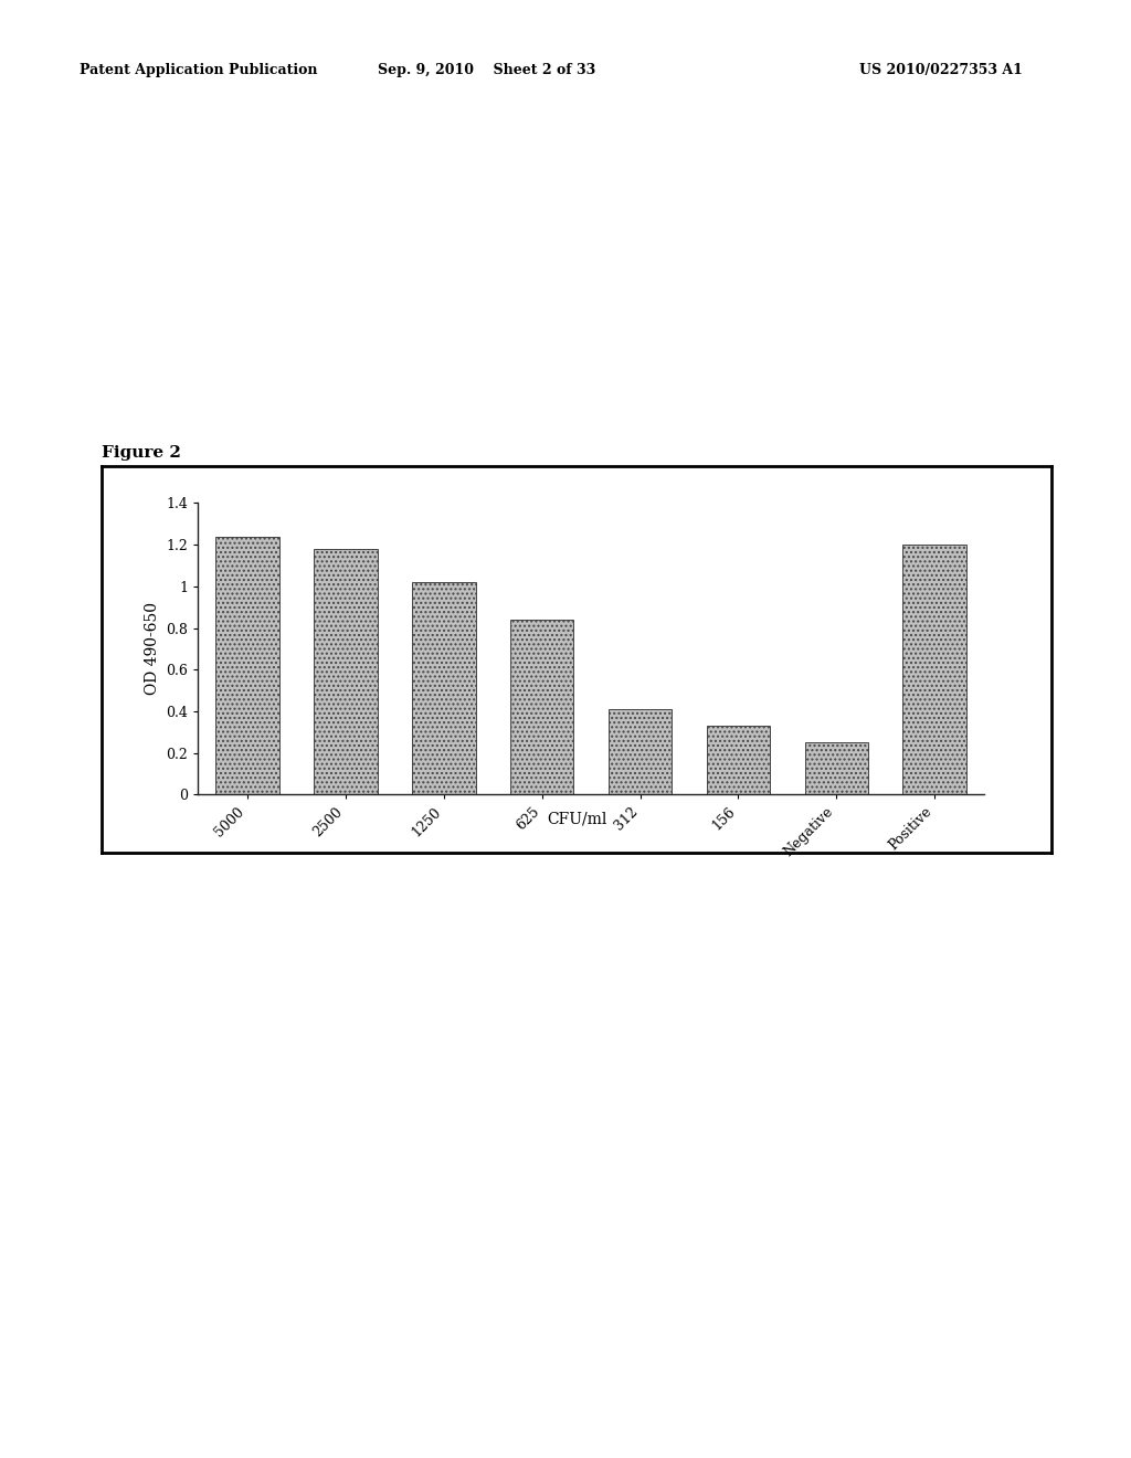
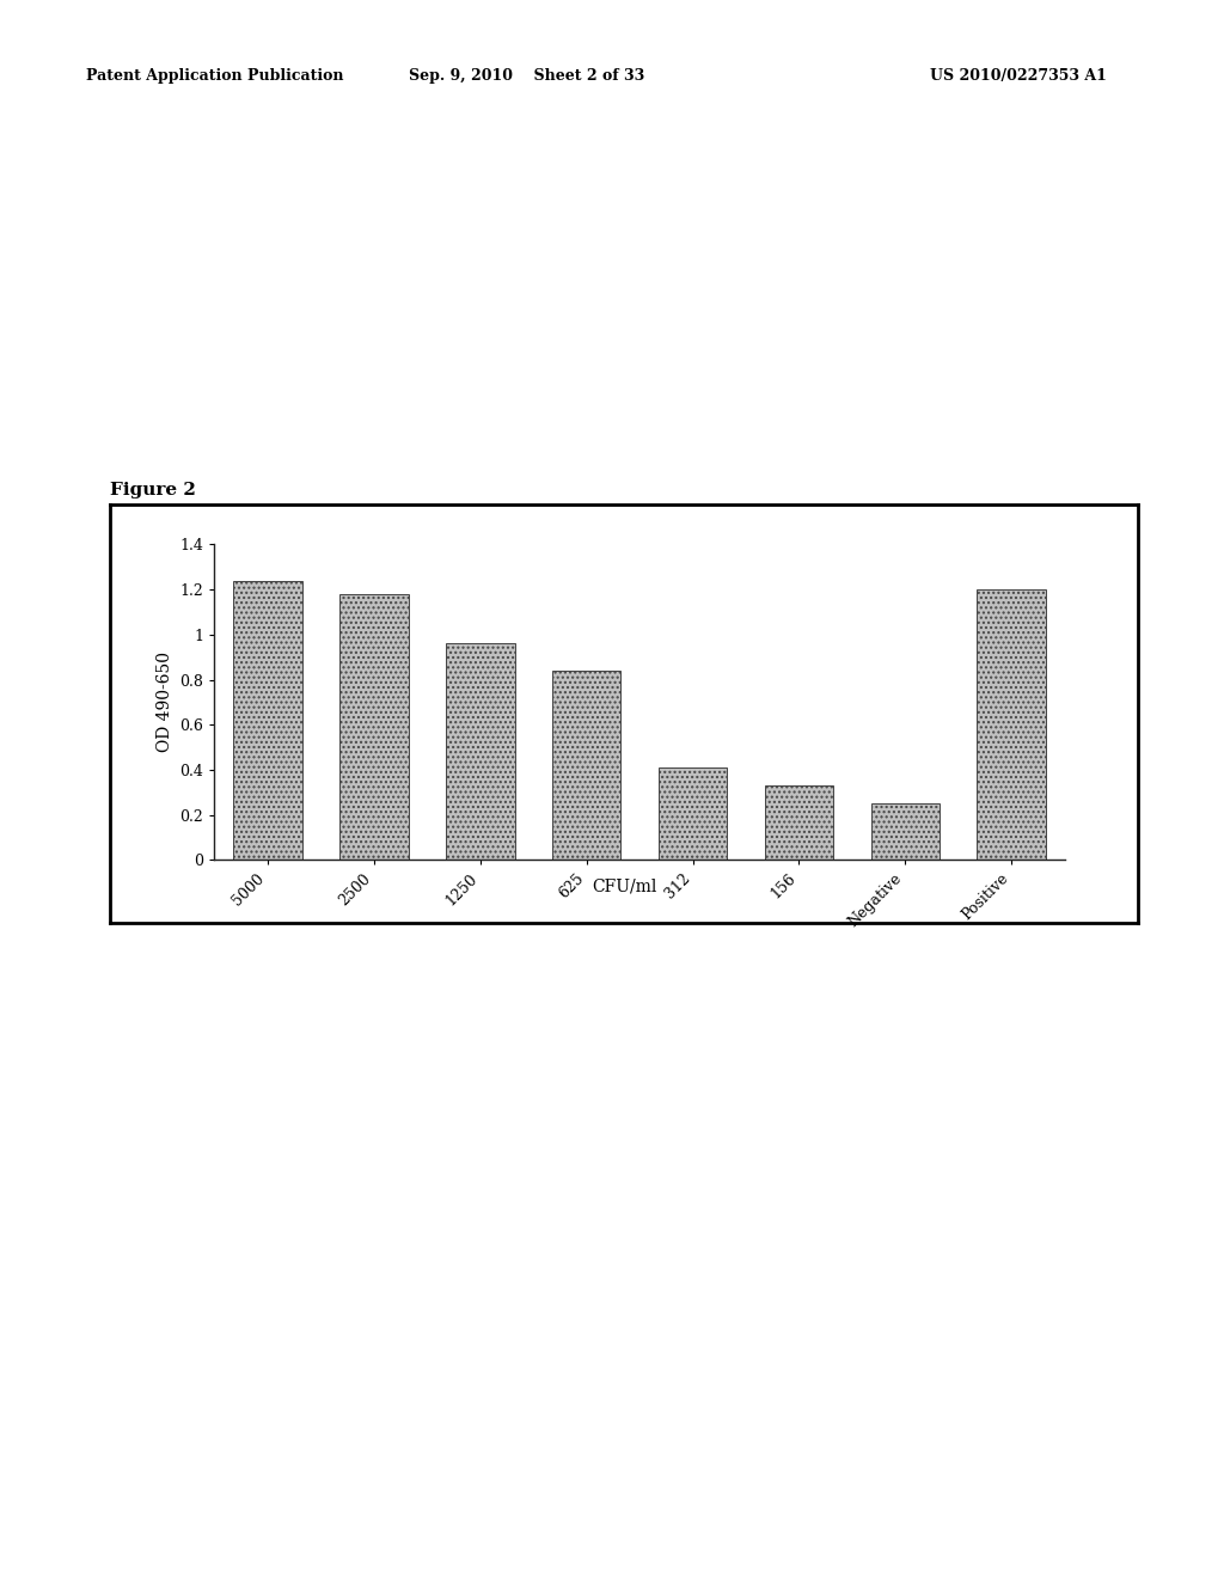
1250: 1.02 -> 0.96
